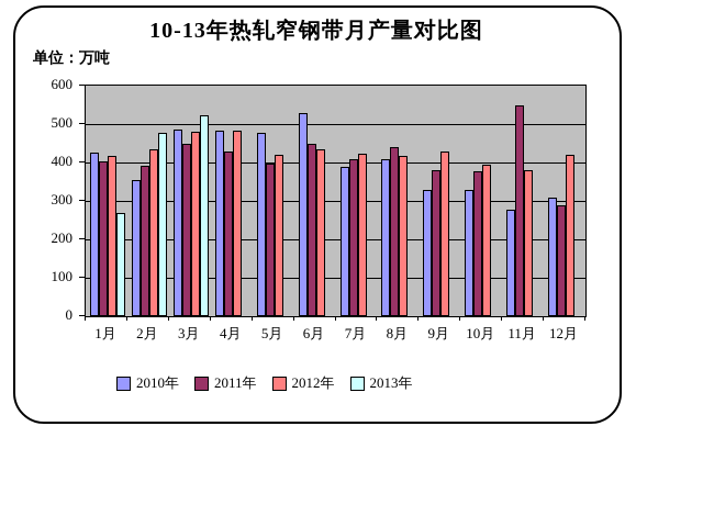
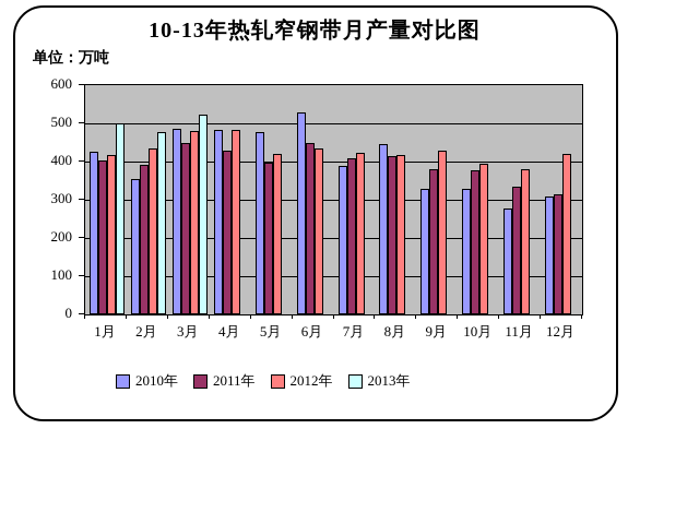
2013年/1月: 270 -> 500
2010年/8月: 410 -> 440
2011年/8月: 440 -> 410
2011年/11月: 550 -> 340
2011年/12月: 290 -> 320
